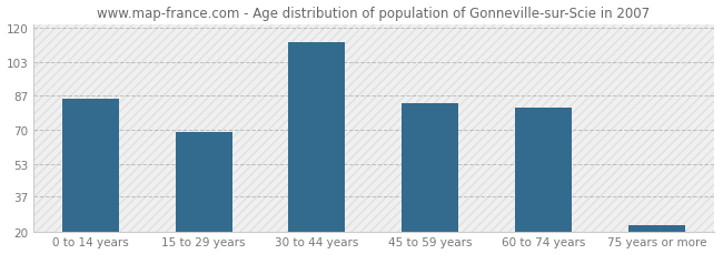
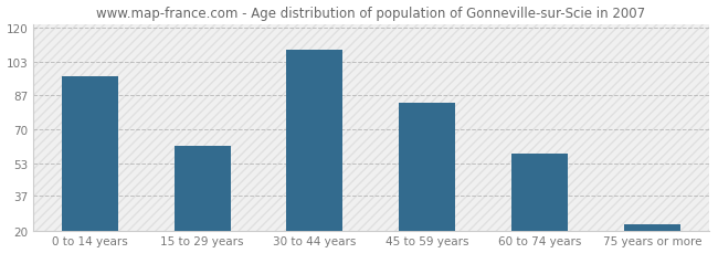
0 to 14 years: 85 -> 96
15 to 29 years: 69 -> 62
30 to 44 years: 113 -> 109
60 to 74 years: 81 -> 58
